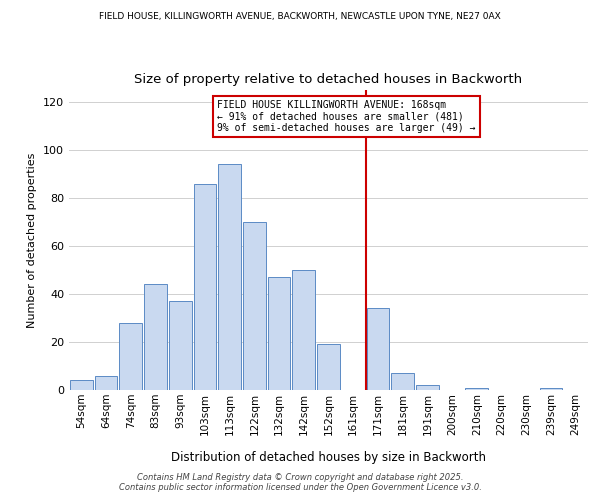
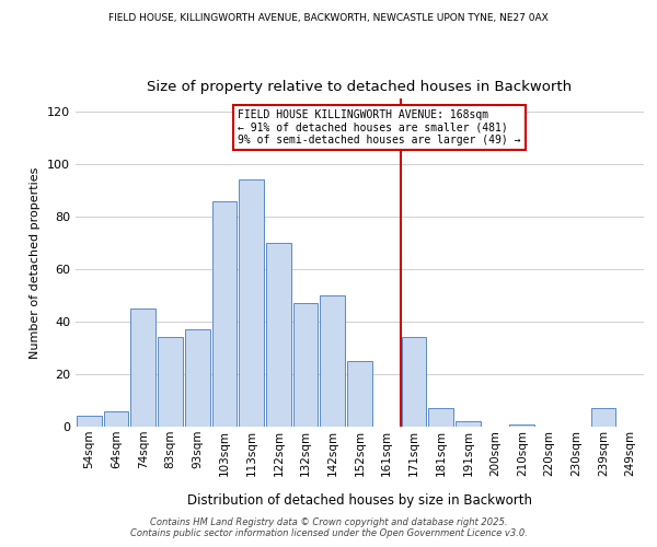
74sqm: 28 -> 45
83sqm: 44 -> 34
152sqm: 19 -> 25
239sqm: 1 -> 7
